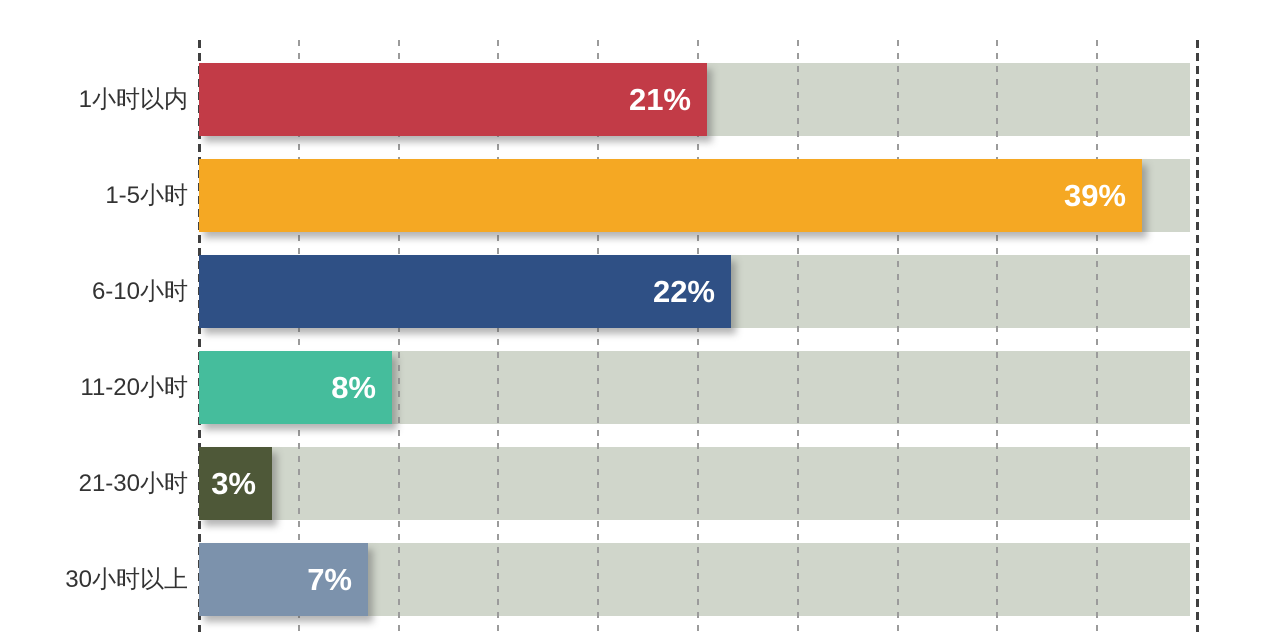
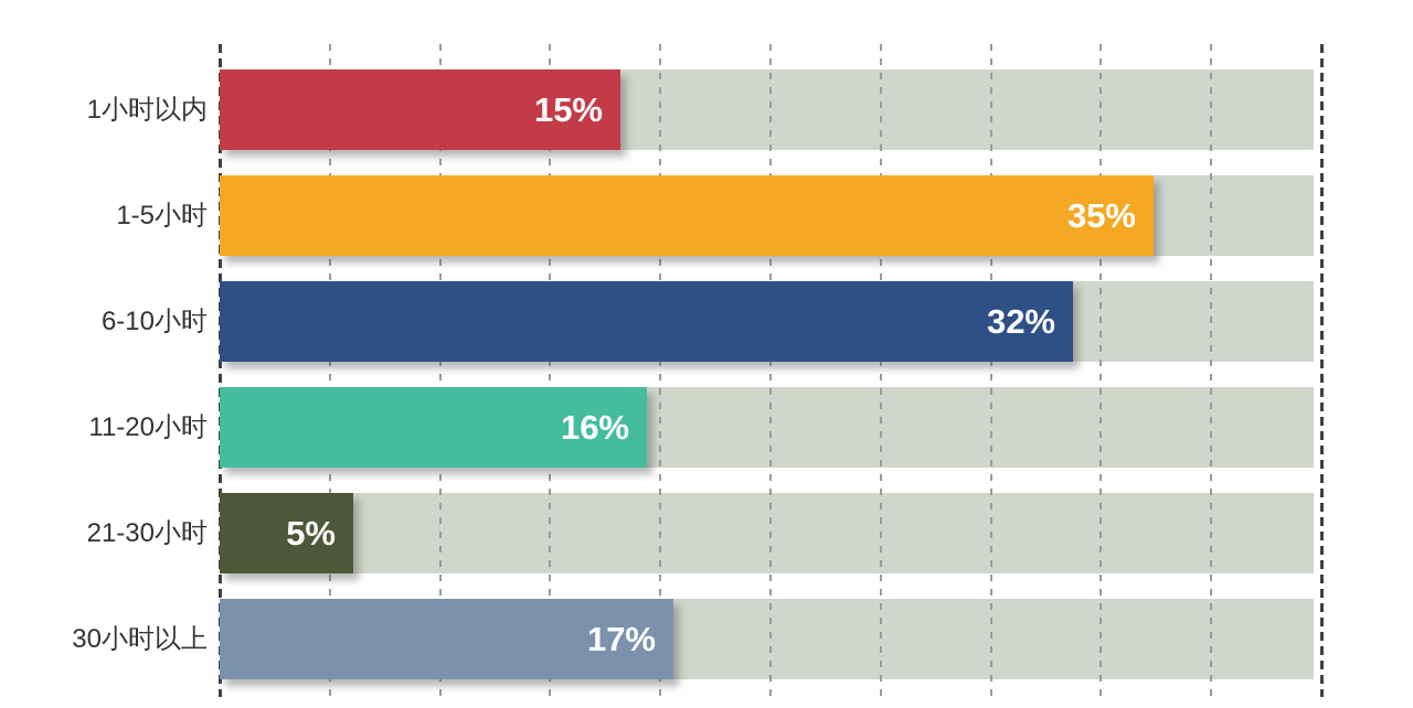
1小时以内: 21% -> 15%
1-5小时: 39% -> 35%
6-10小时: 22% -> 32%
11-20小时: 8% -> 16%
21-30小时: 3% -> 5%
30小时以上: 7% -> 17%
